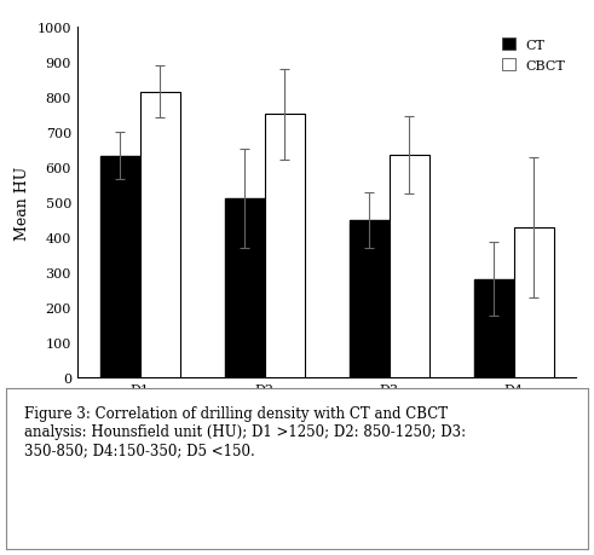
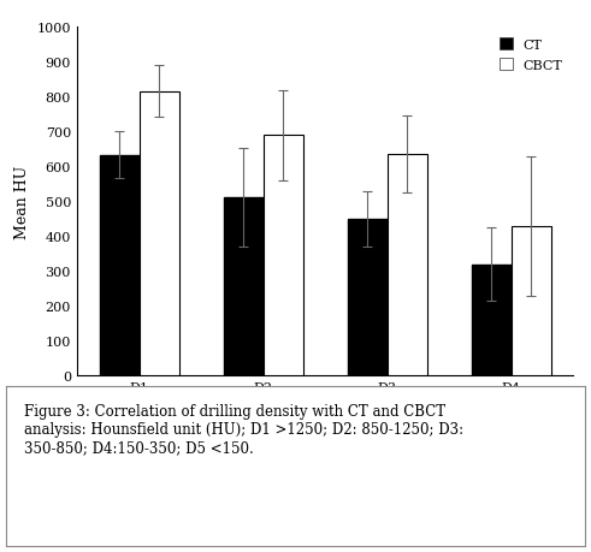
CBCT/D2: 750 -> 688
CT/D4: 280 -> 318
